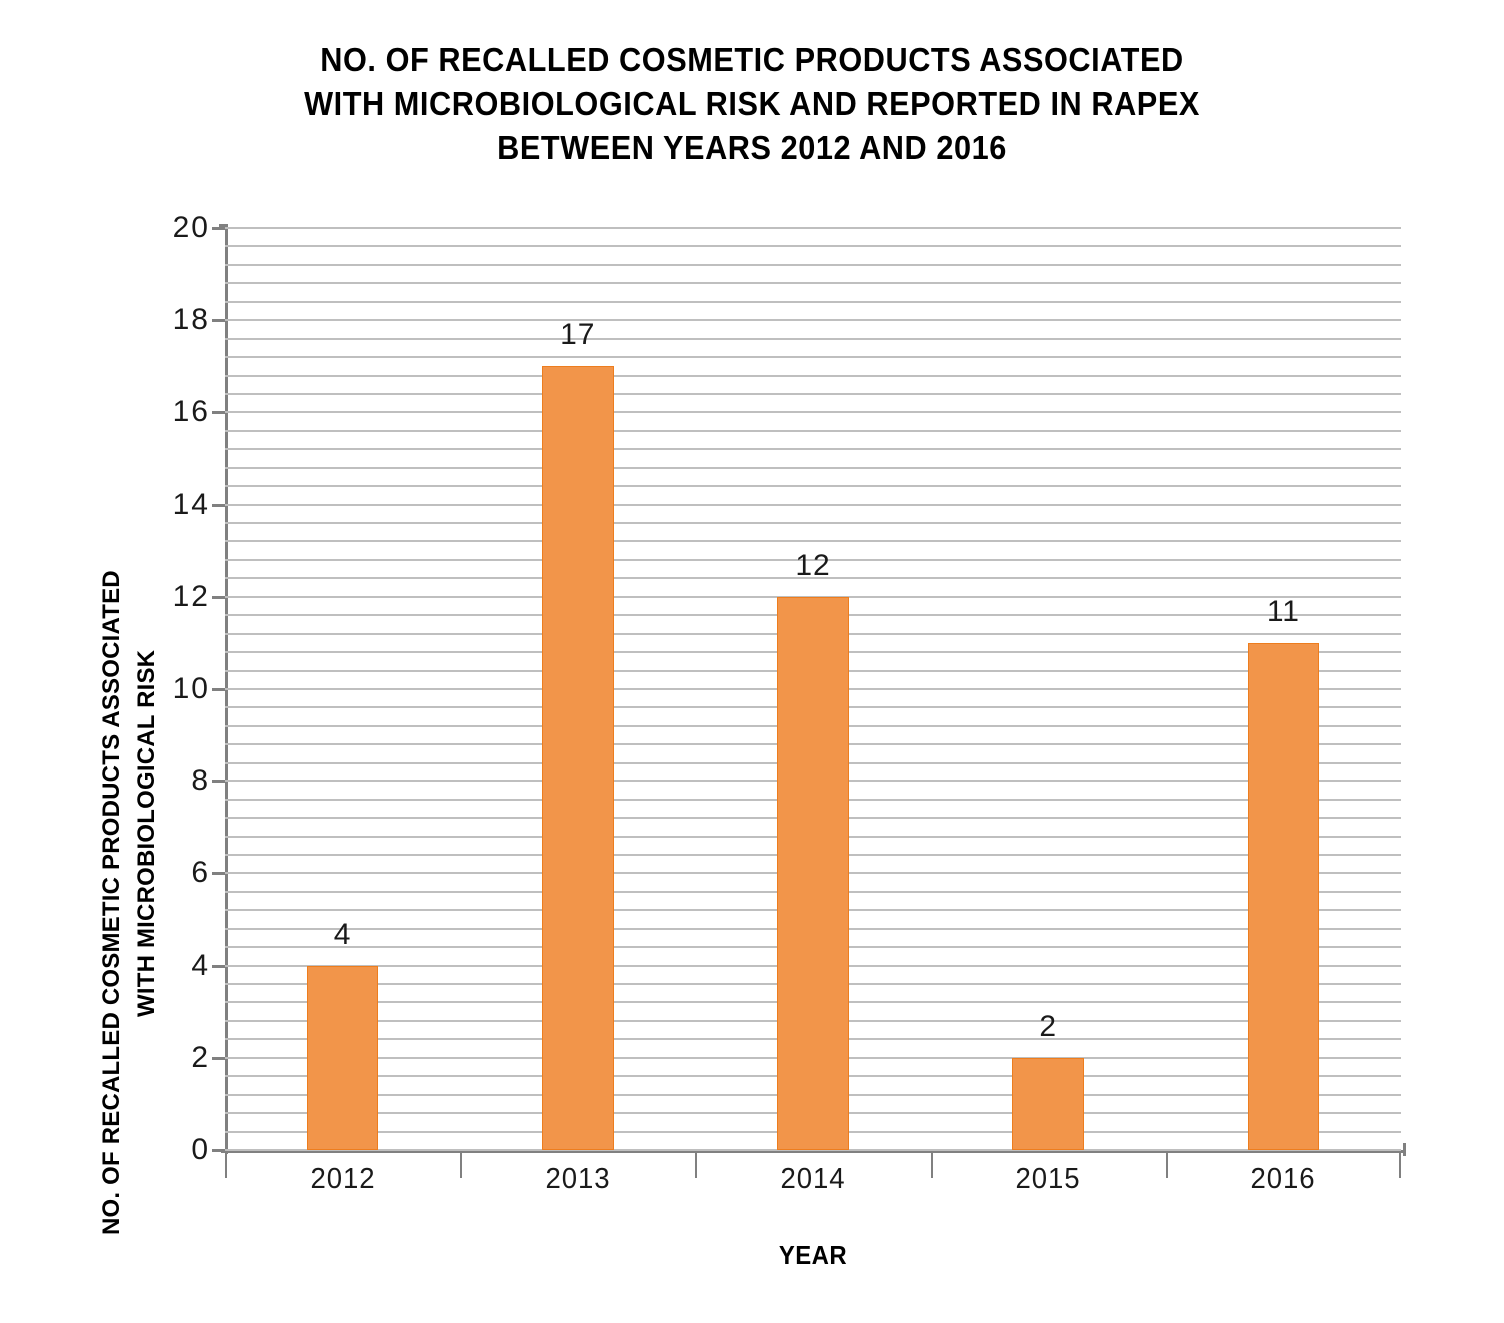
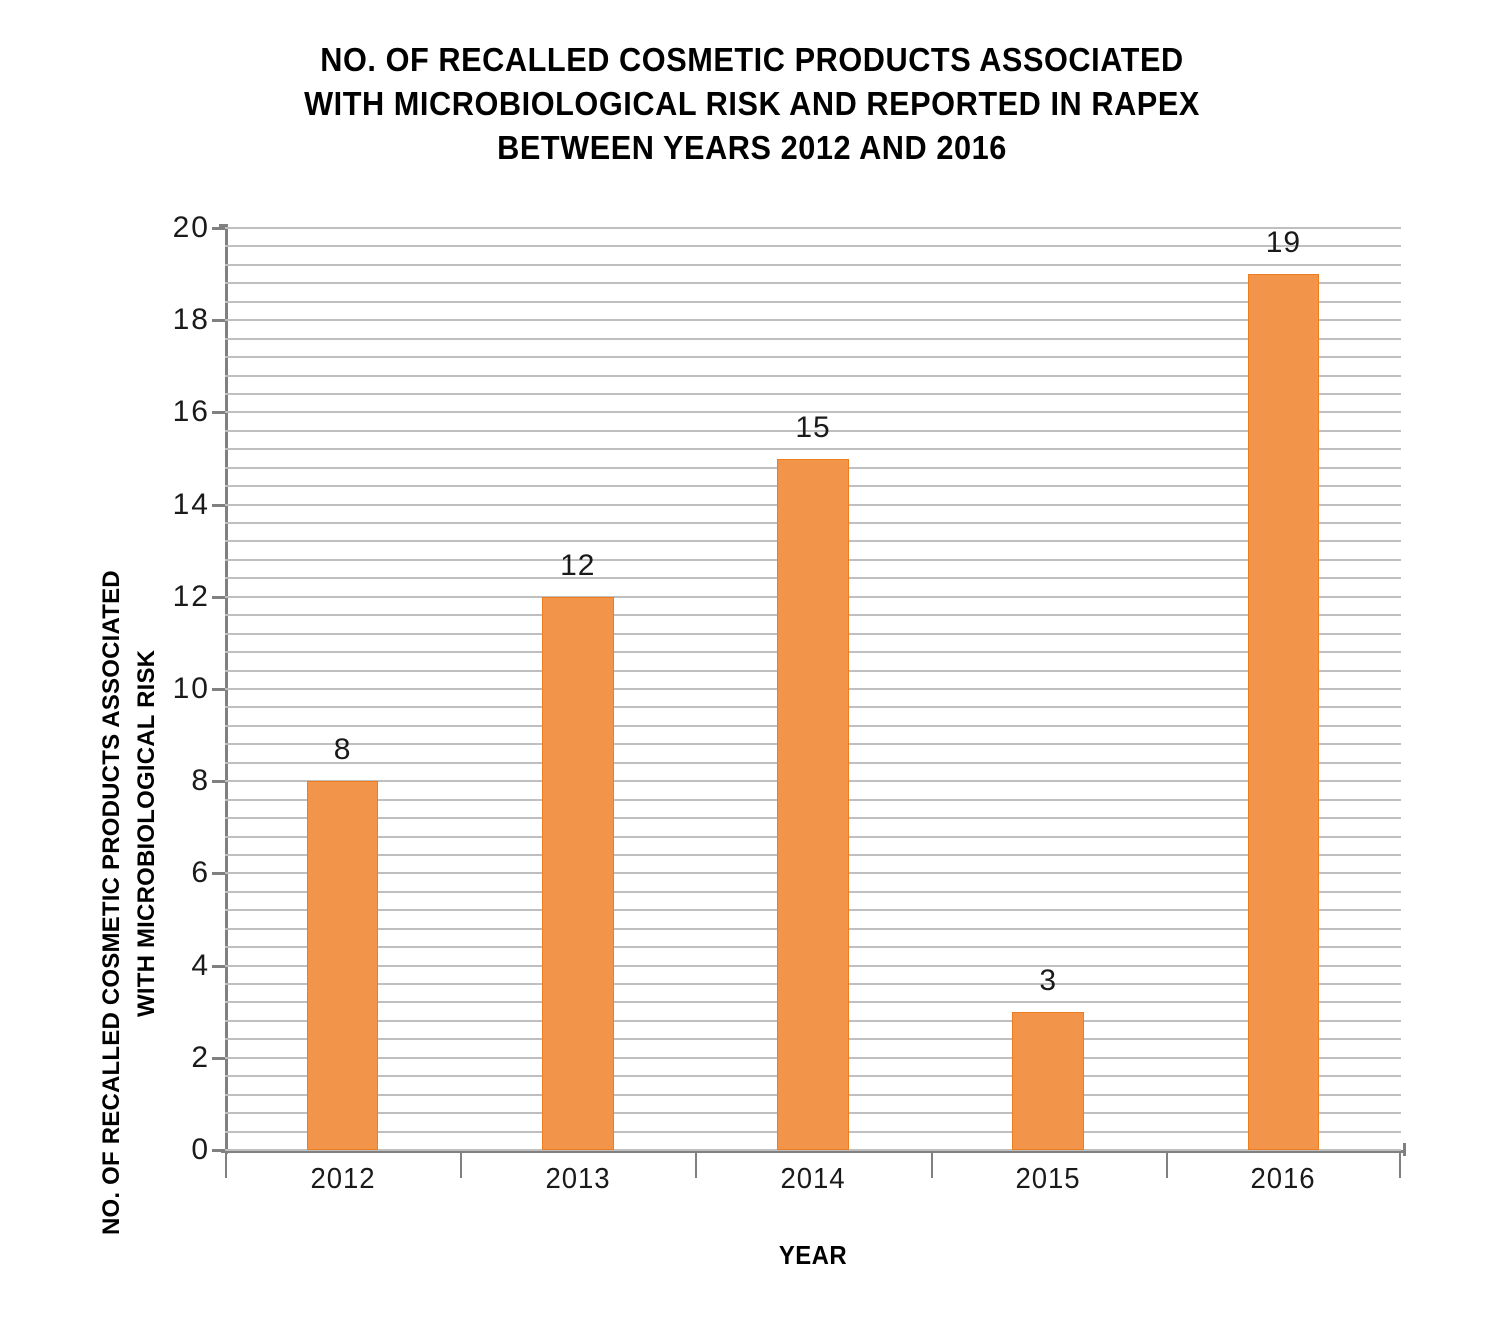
2012: 4 -> 8
2013: 17 -> 12
2014: 12 -> 15
2015: 2 -> 3
2016: 11 -> 19
